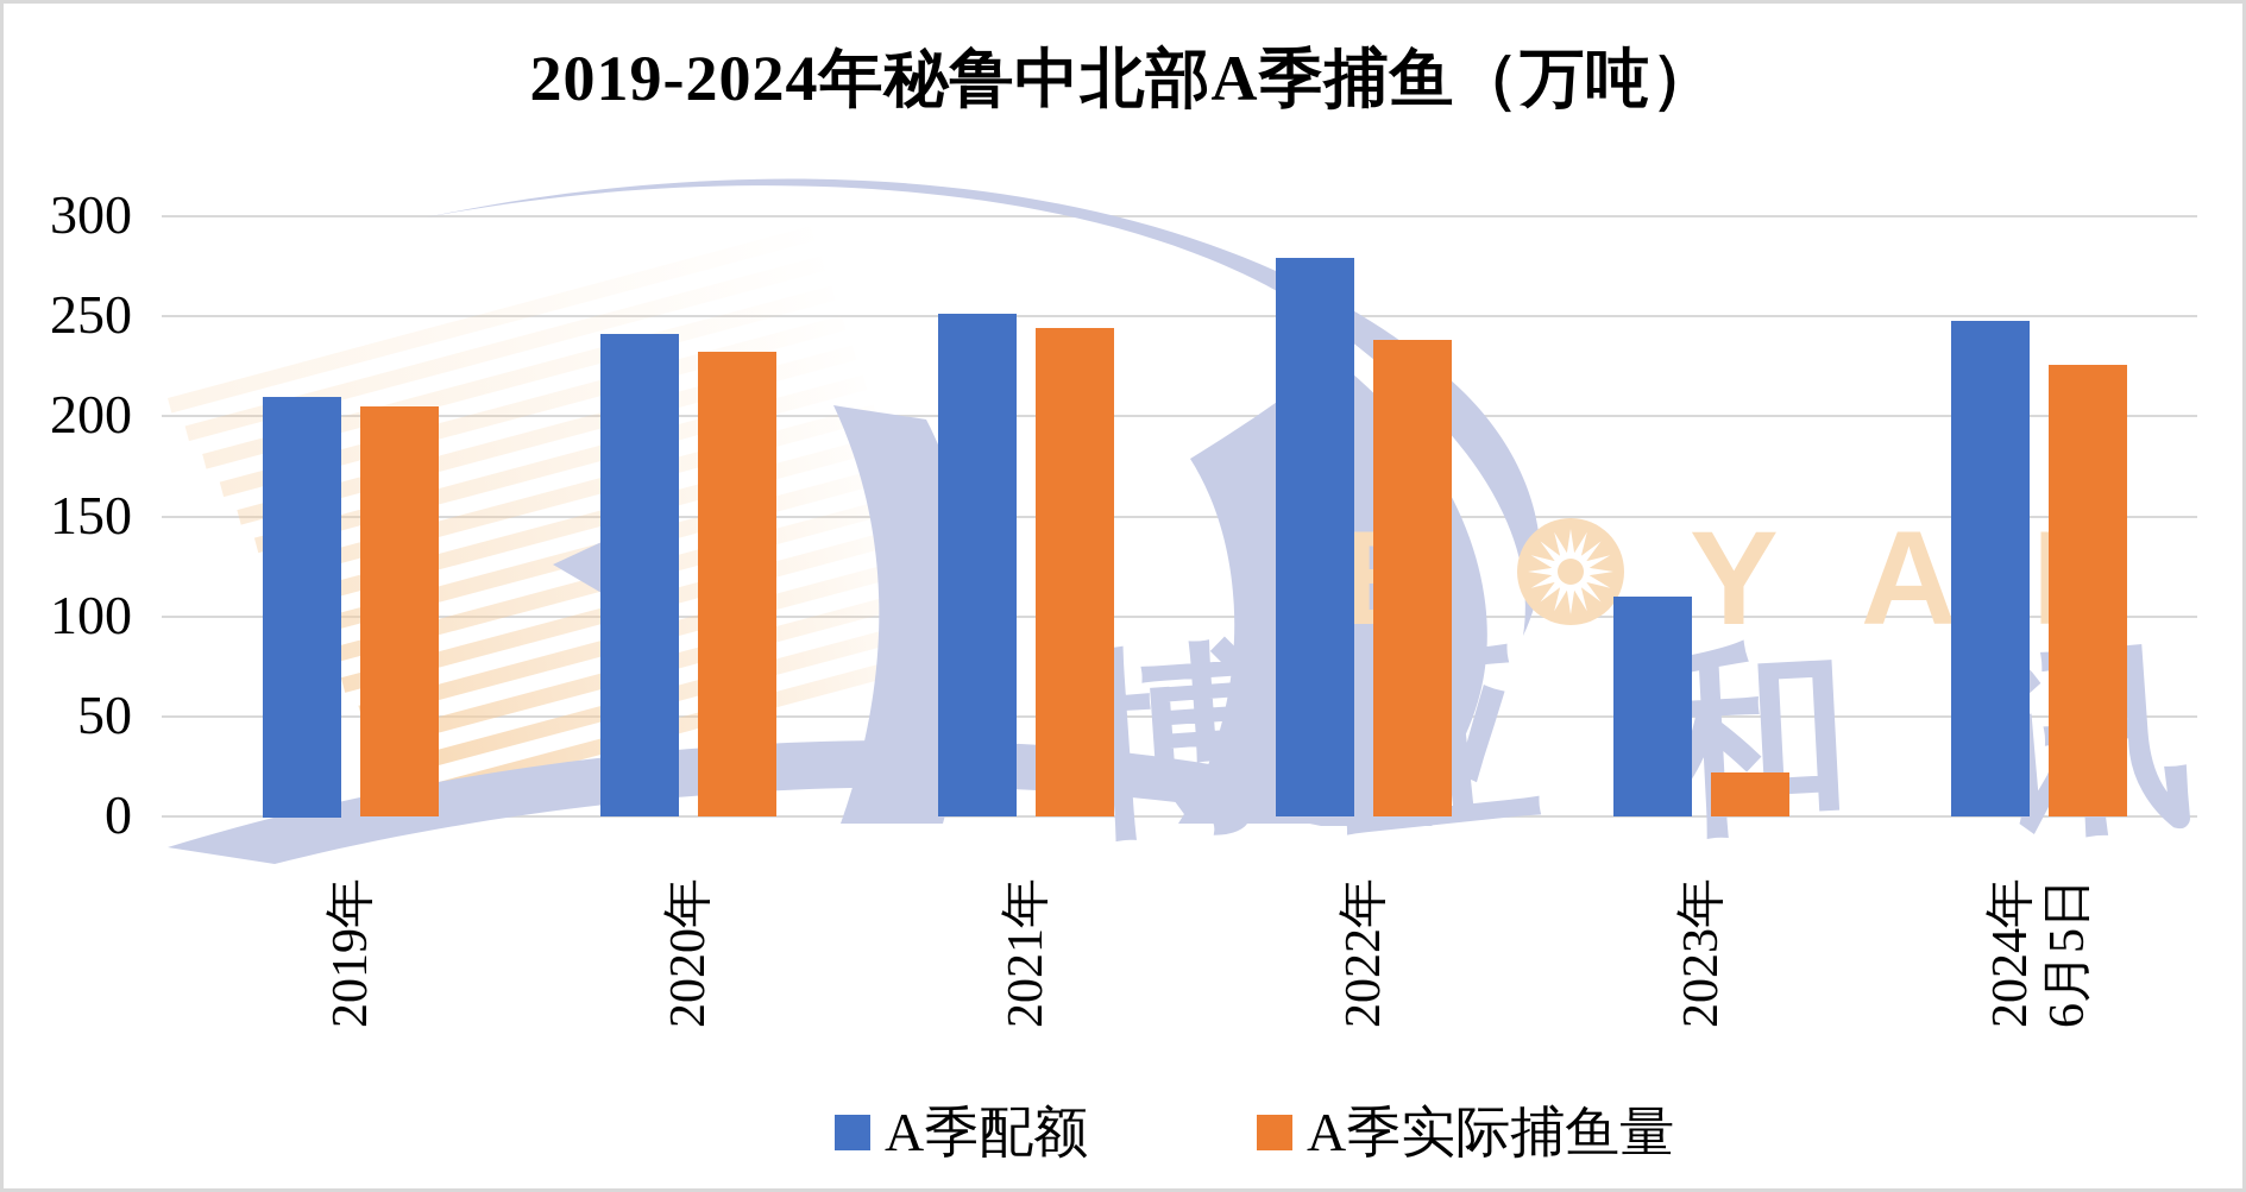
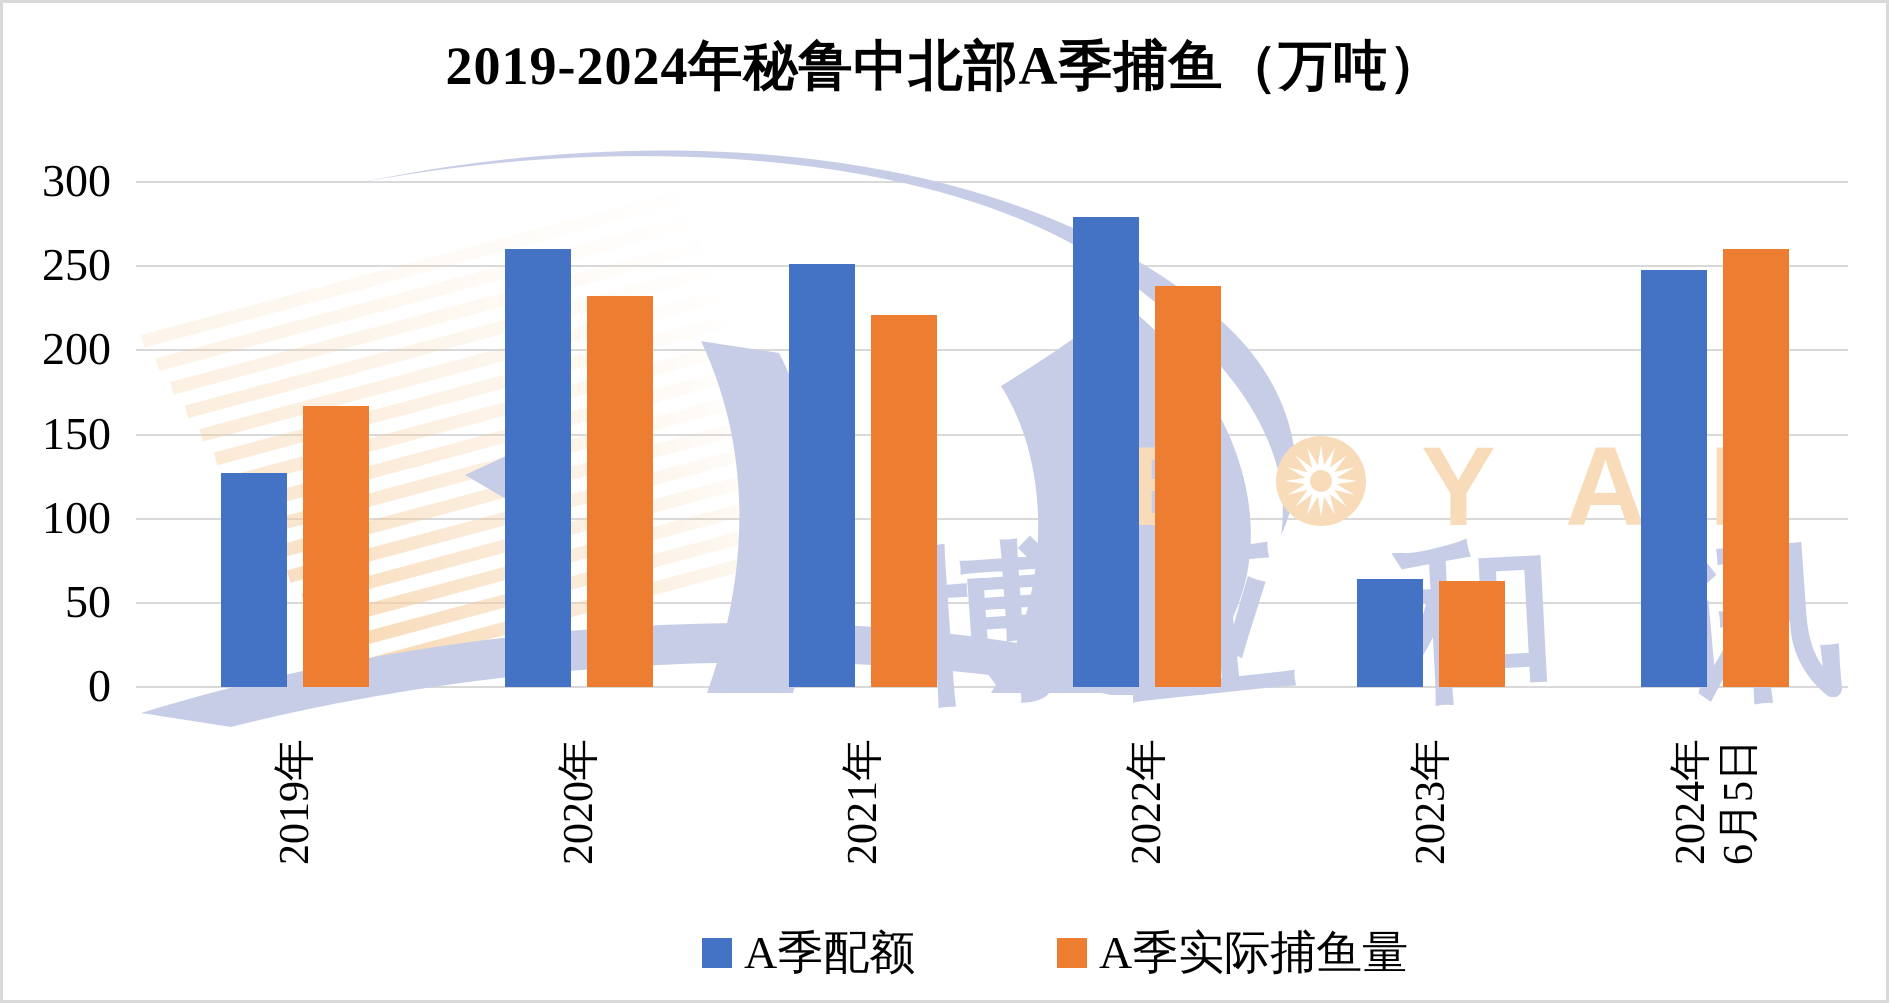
A季配额/2019年: 210 -> 127
A季实际捕鱼量/2019年: 205 -> 167
A季配额/2020年: 241 -> 260
A季实际捕鱼量/2021年: 244 -> 221
A季配额/2023年: 110 -> 64
A季实际捕鱼量/2023年: 22 -> 63
A季实际捕鱼量/2024年 6月5日: 226 -> 260
